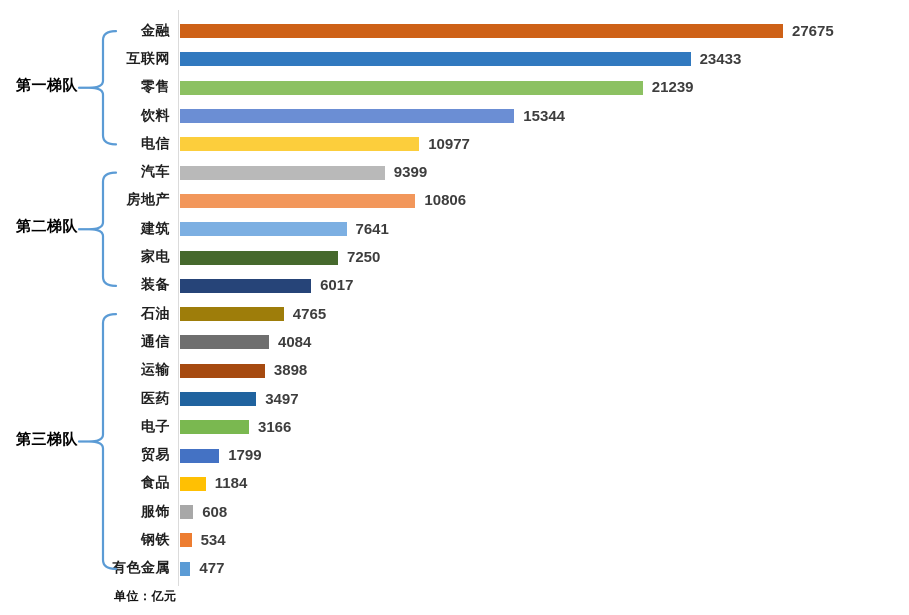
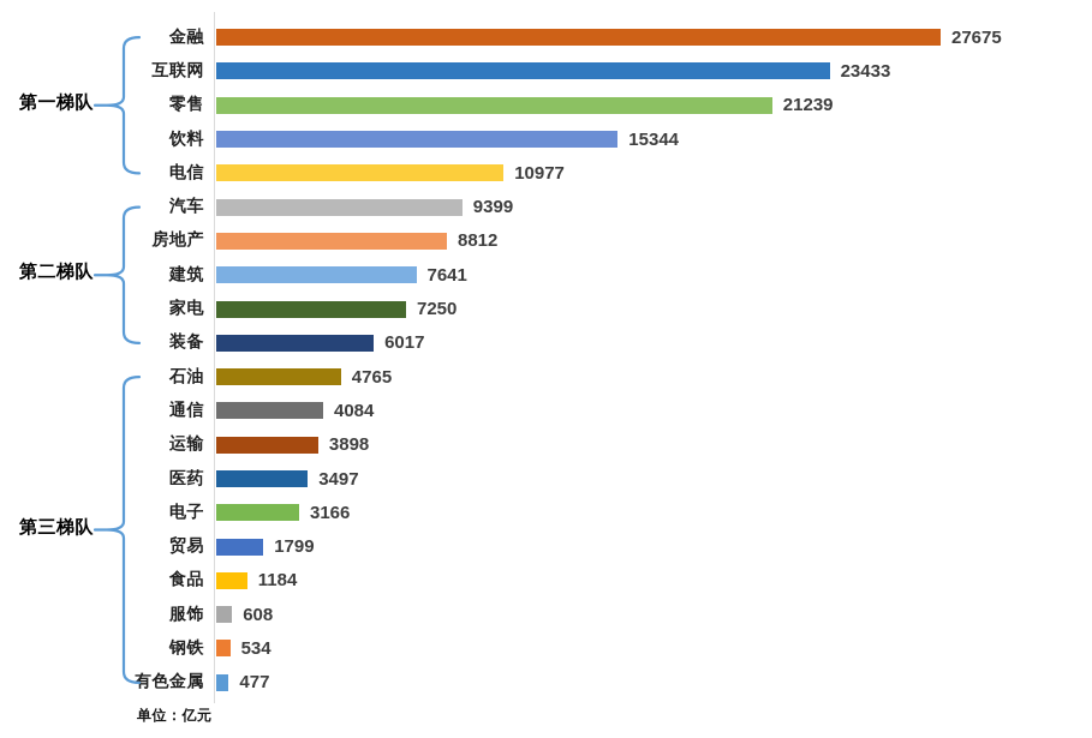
房地产: 10806 -> 8812
